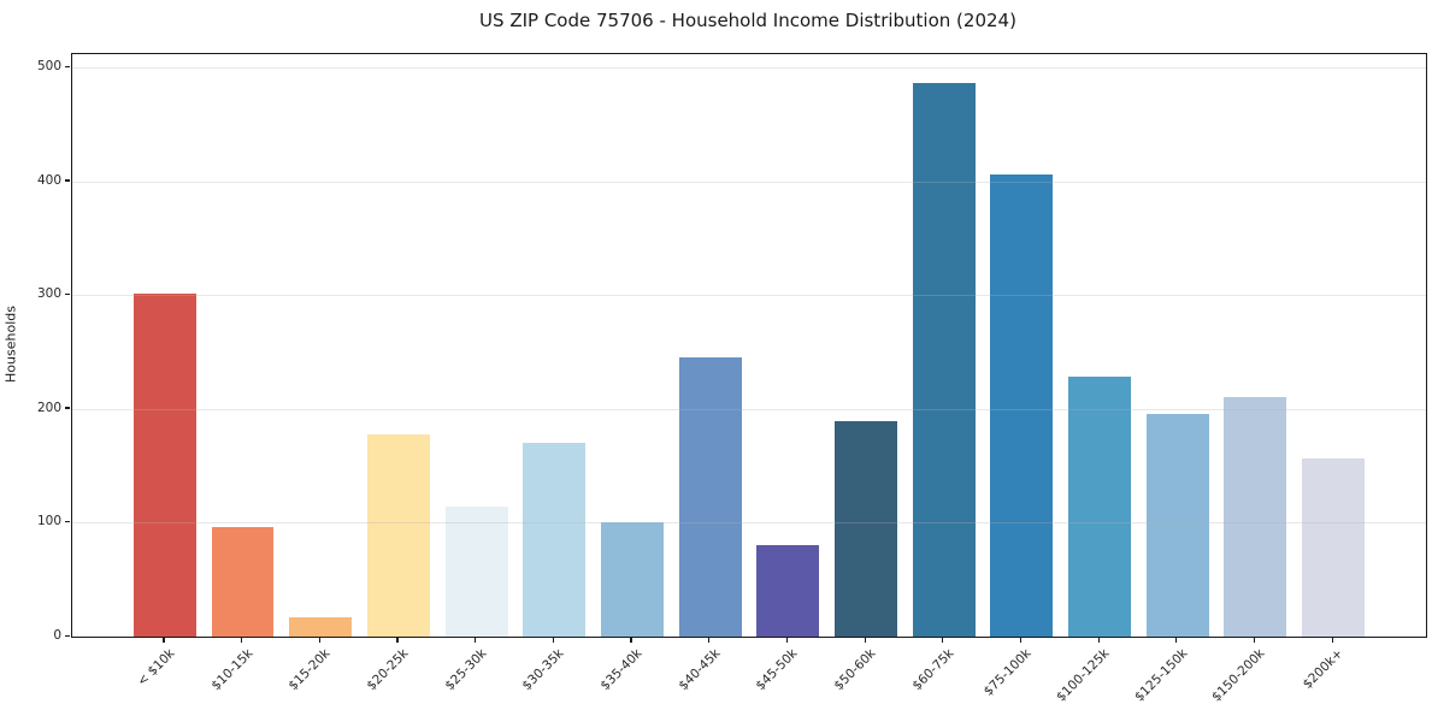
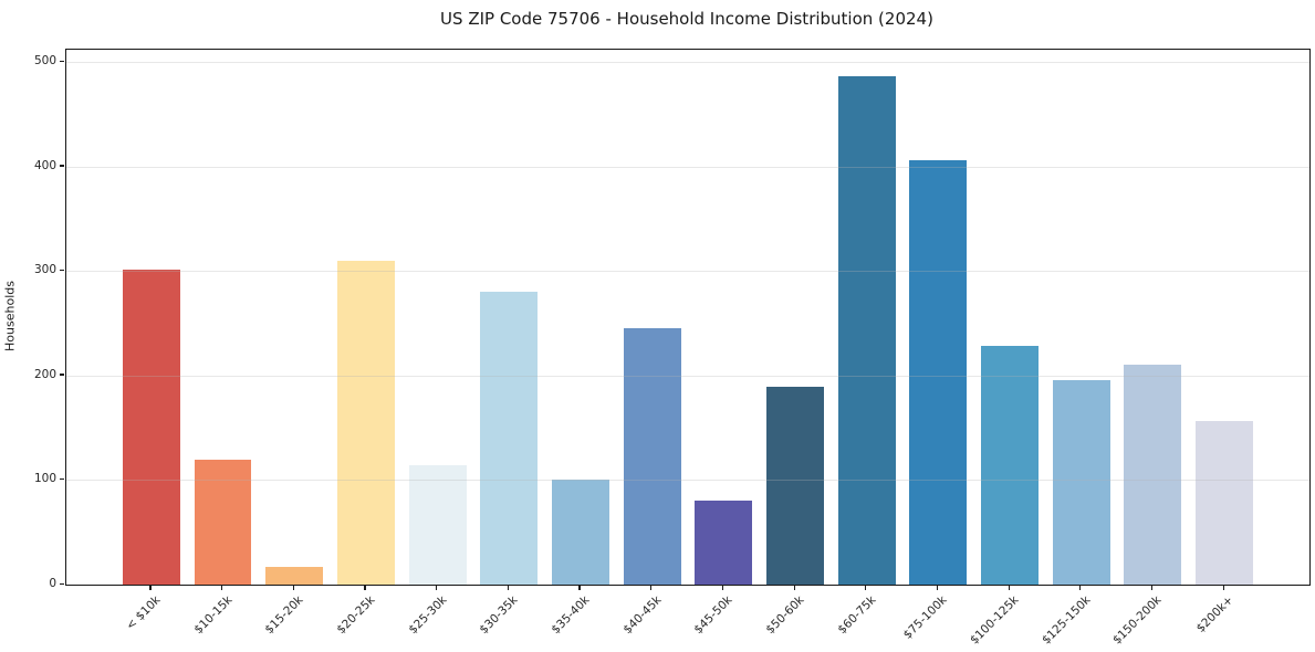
$10-15k: 100 -> 120
$20-25k: 180 -> 310
$30-35k: 170 -> 280
